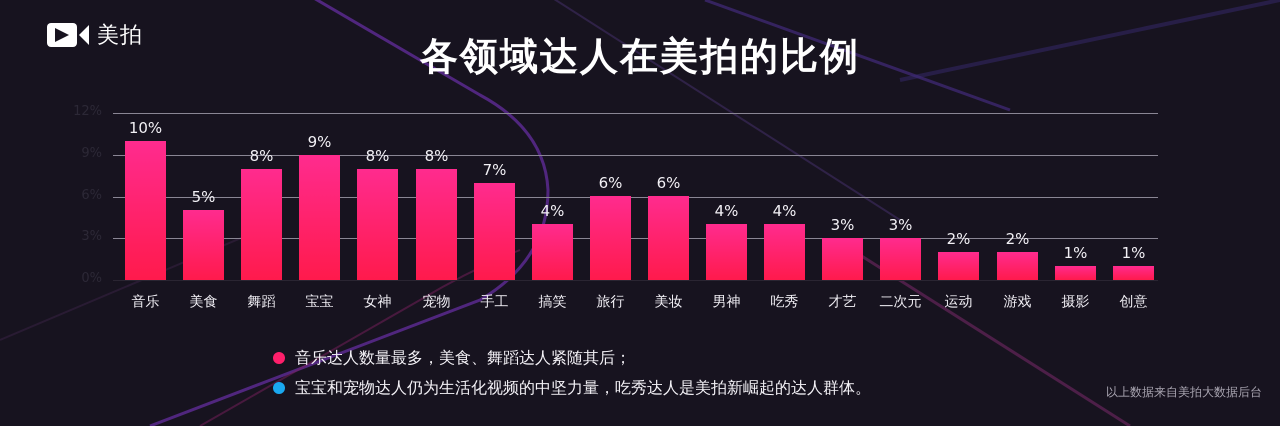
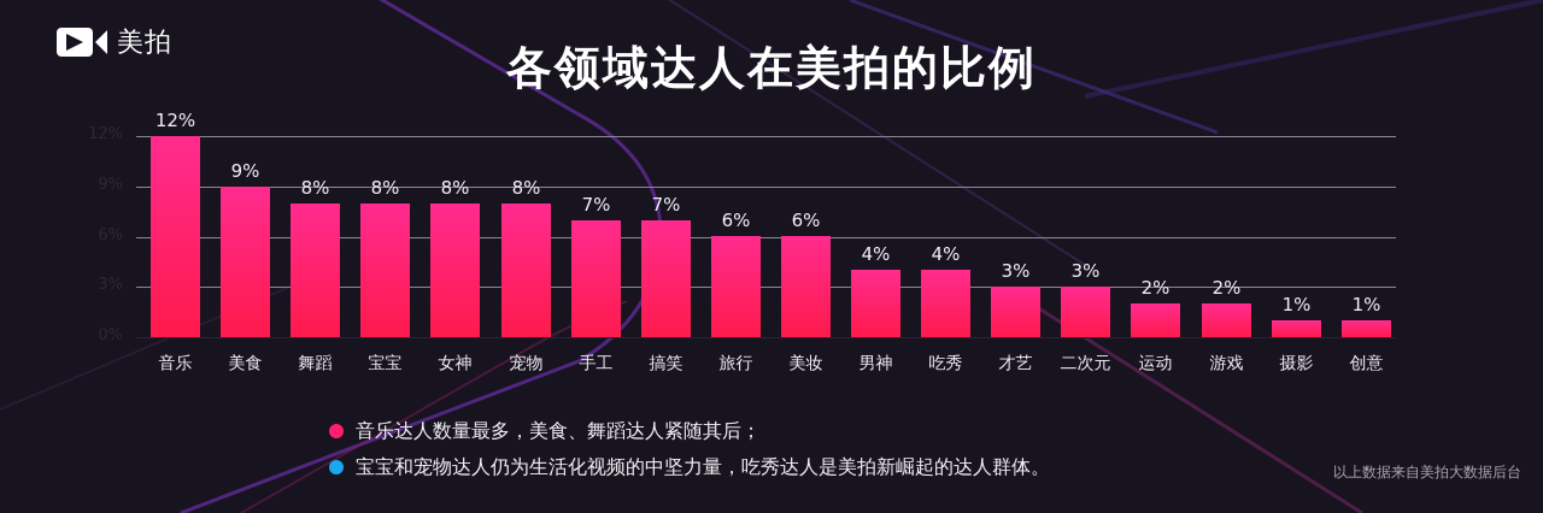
音乐: 10% -> 12%
美食: 5% -> 9%
宝宝: 9% -> 8%
搞笑: 4% -> 7%
